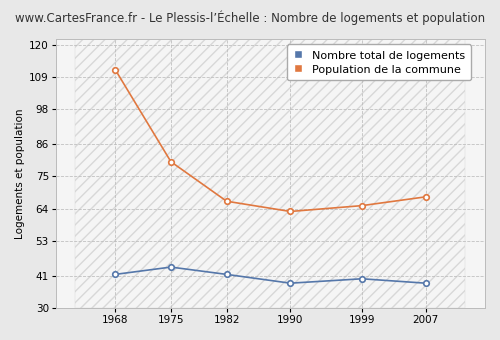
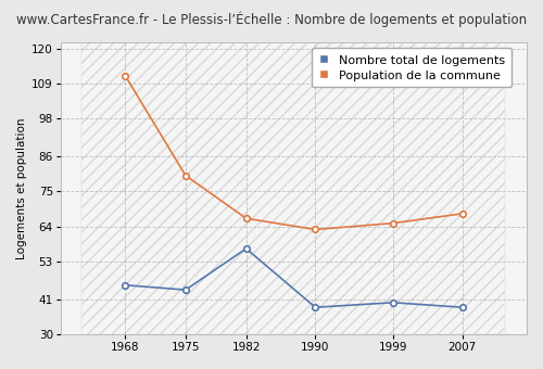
Nombre total de logements/1968: 41.5 -> 45.5
Nombre total de logements/1982: 41.5 -> 57.0
